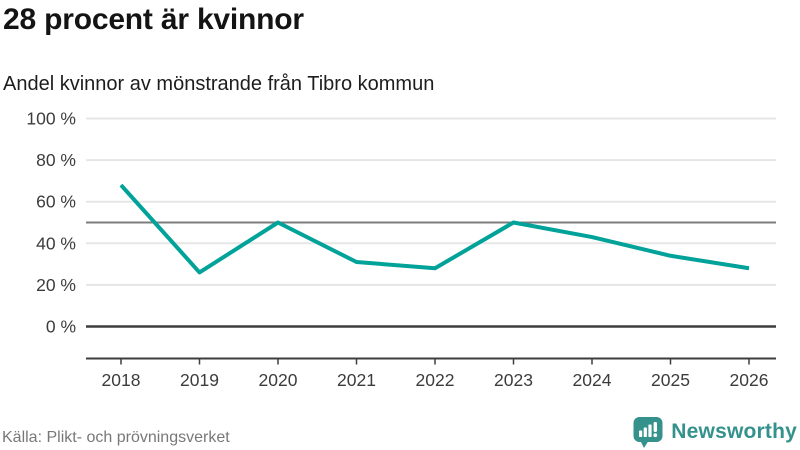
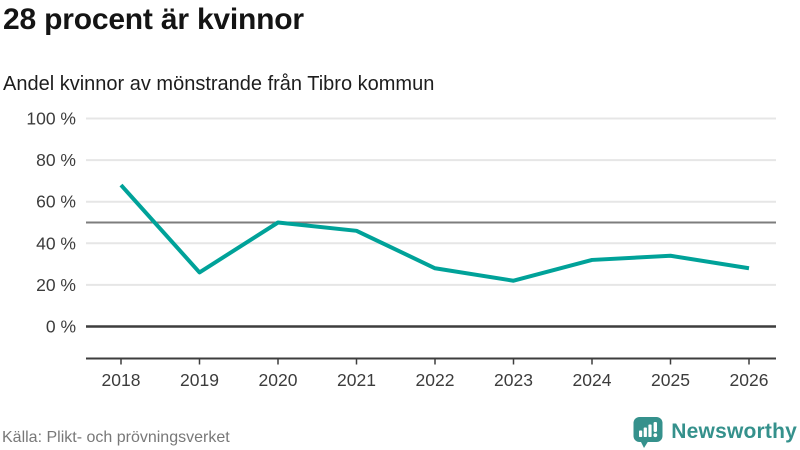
2021: 31% -> 46%
2023: 50% -> 22%
2024: 43% -> 32%
